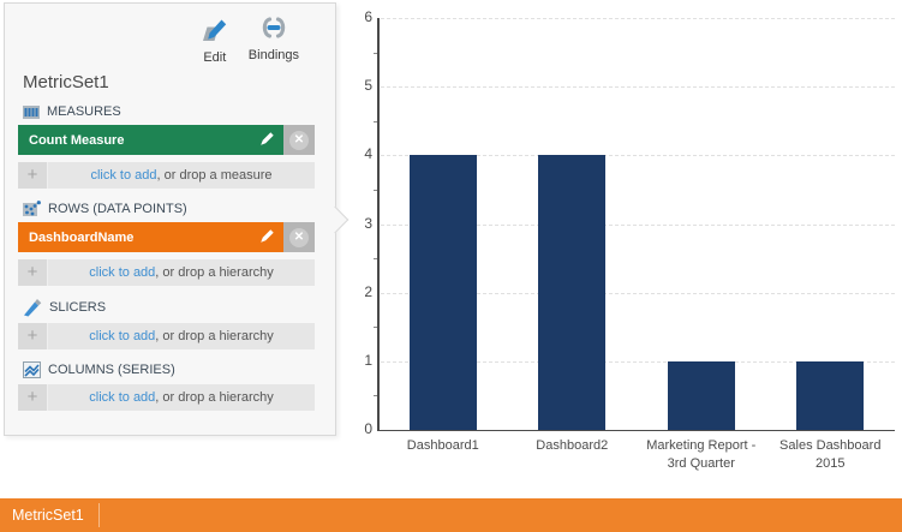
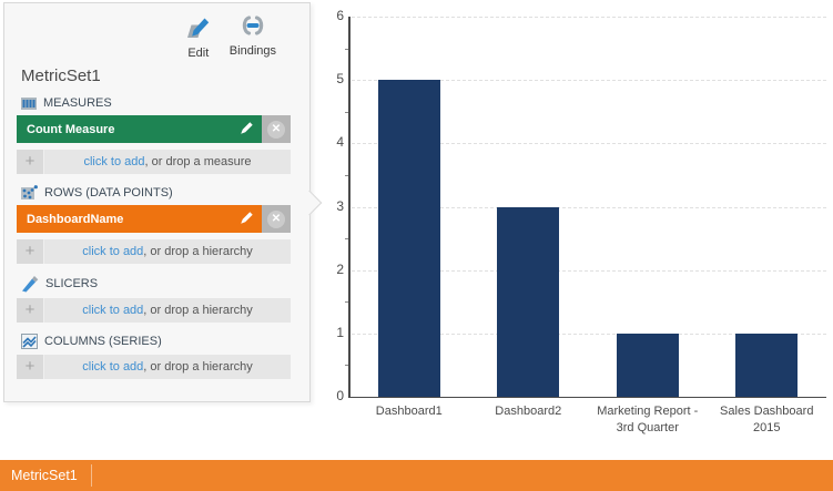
Dashboard1: 4 -> 5
Dashboard2: 4 -> 3
